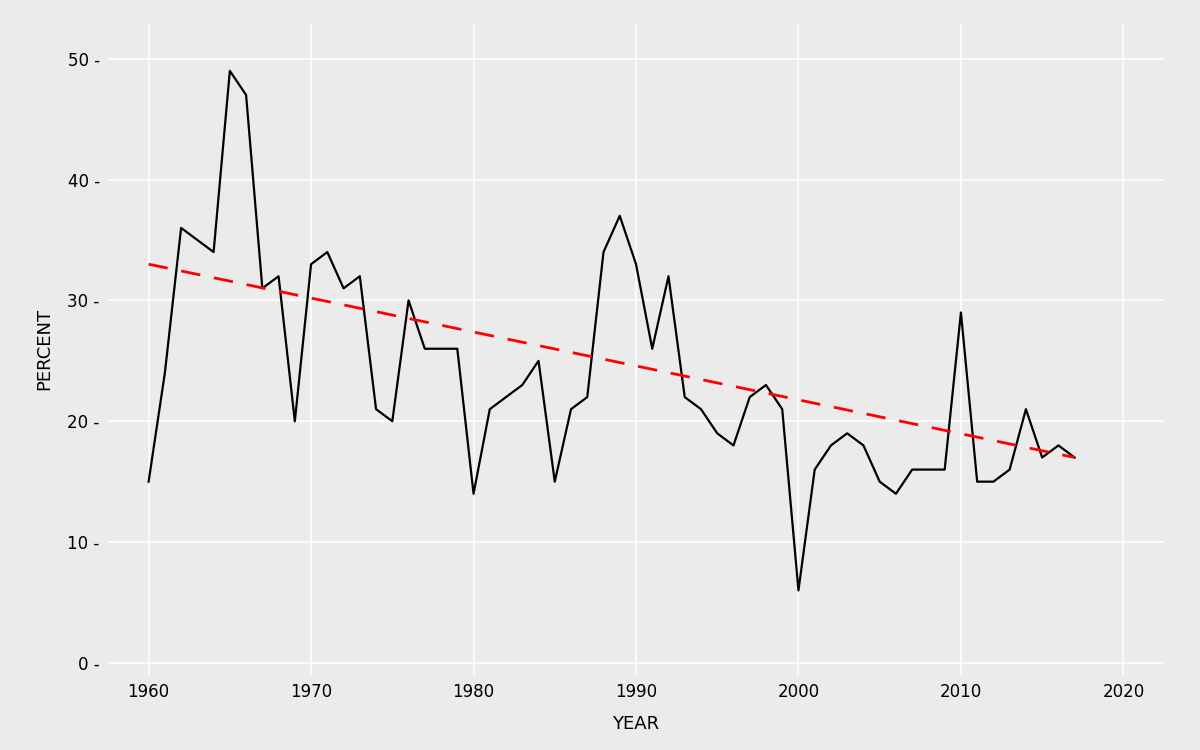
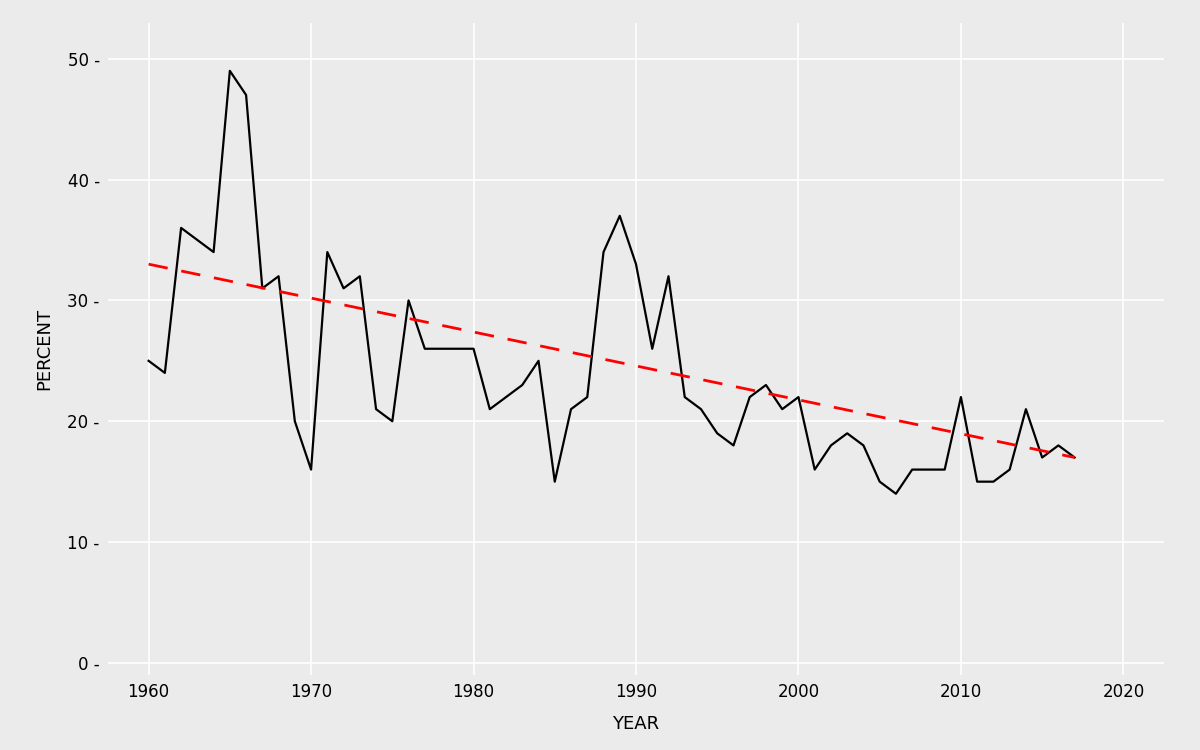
1960: 15 - -> 25 -
1970: 33 - -> 16 -
1980: 14 - -> 26 -
2000: 6 - -> 22 -
2010: 29 - -> 22 -
